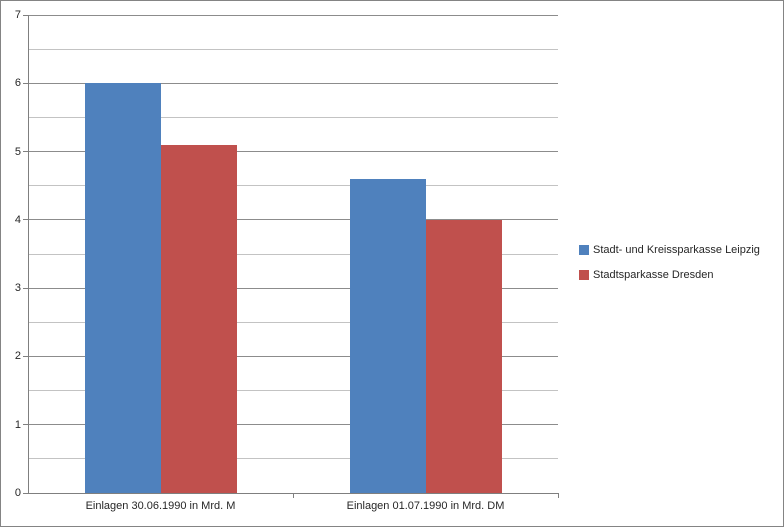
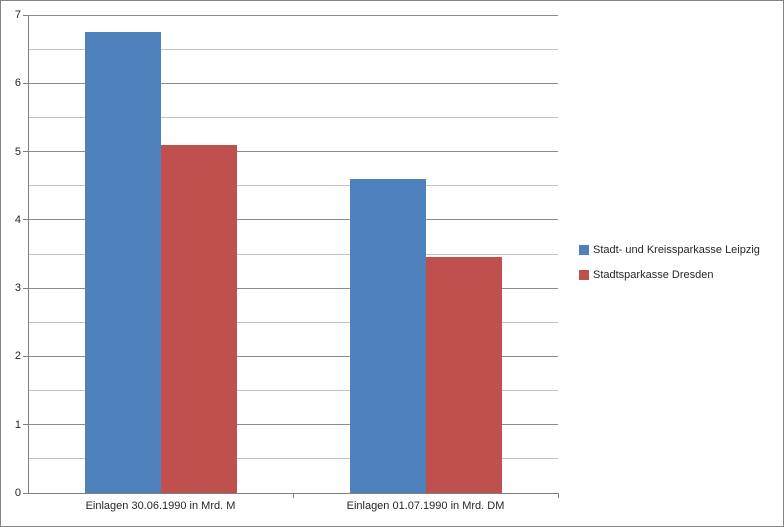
Stadt- und Kreissparkasse Leipzig/Einlagen 30.06.1990 in Mrd. M: 6.0 -> 6.8
Stadtsparkasse Dresden/Einlagen 01.07.1990 in Mrd. DM: 4.0 -> 3.5
